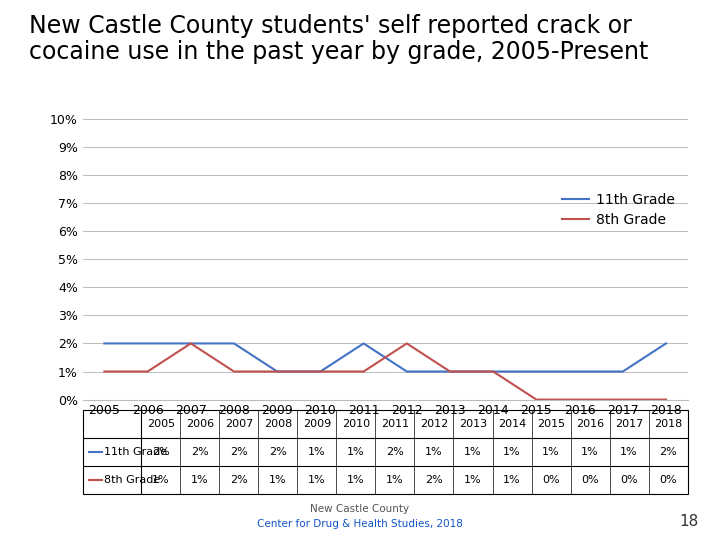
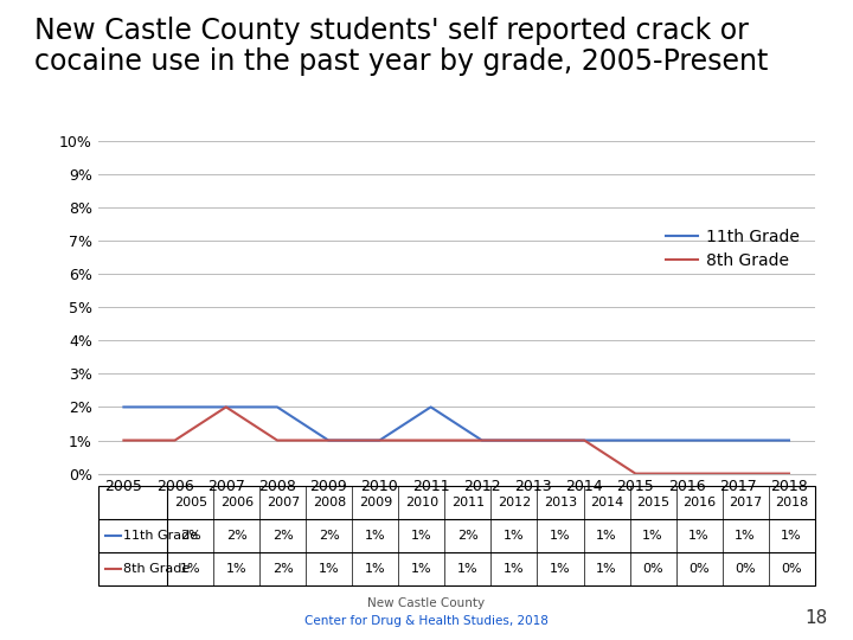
8th Grade/2012: 2% -> 1%
11th Grade/2018: 2% -> 1%
